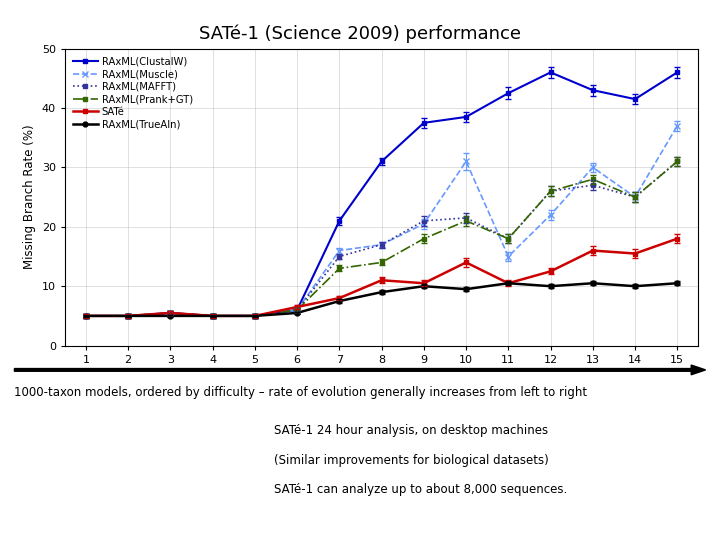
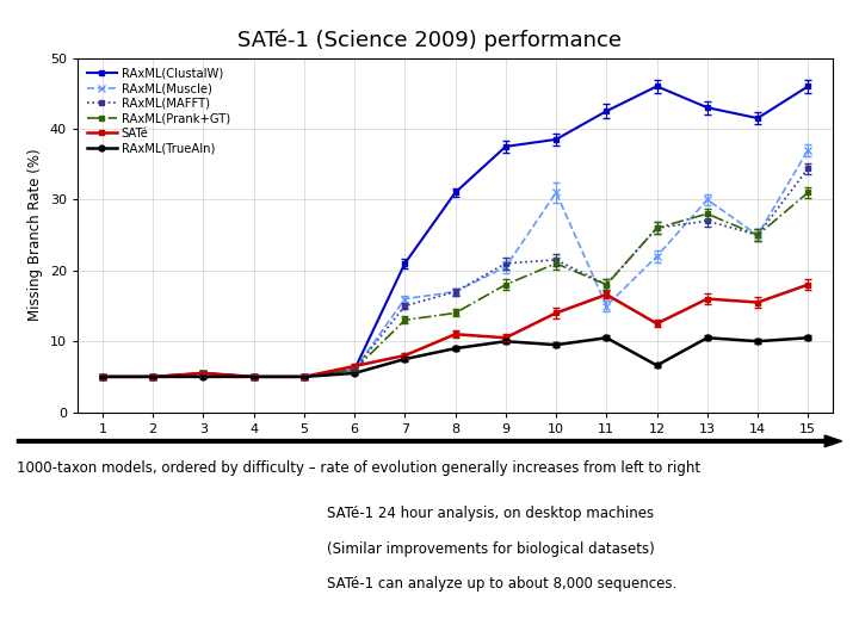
SATé/11: 10.5 -> 16.6
RAxML(TrueAln)/12: 10.0 -> 6.6
RAxML(MAFFT)/15: 31.0 -> 34.4
